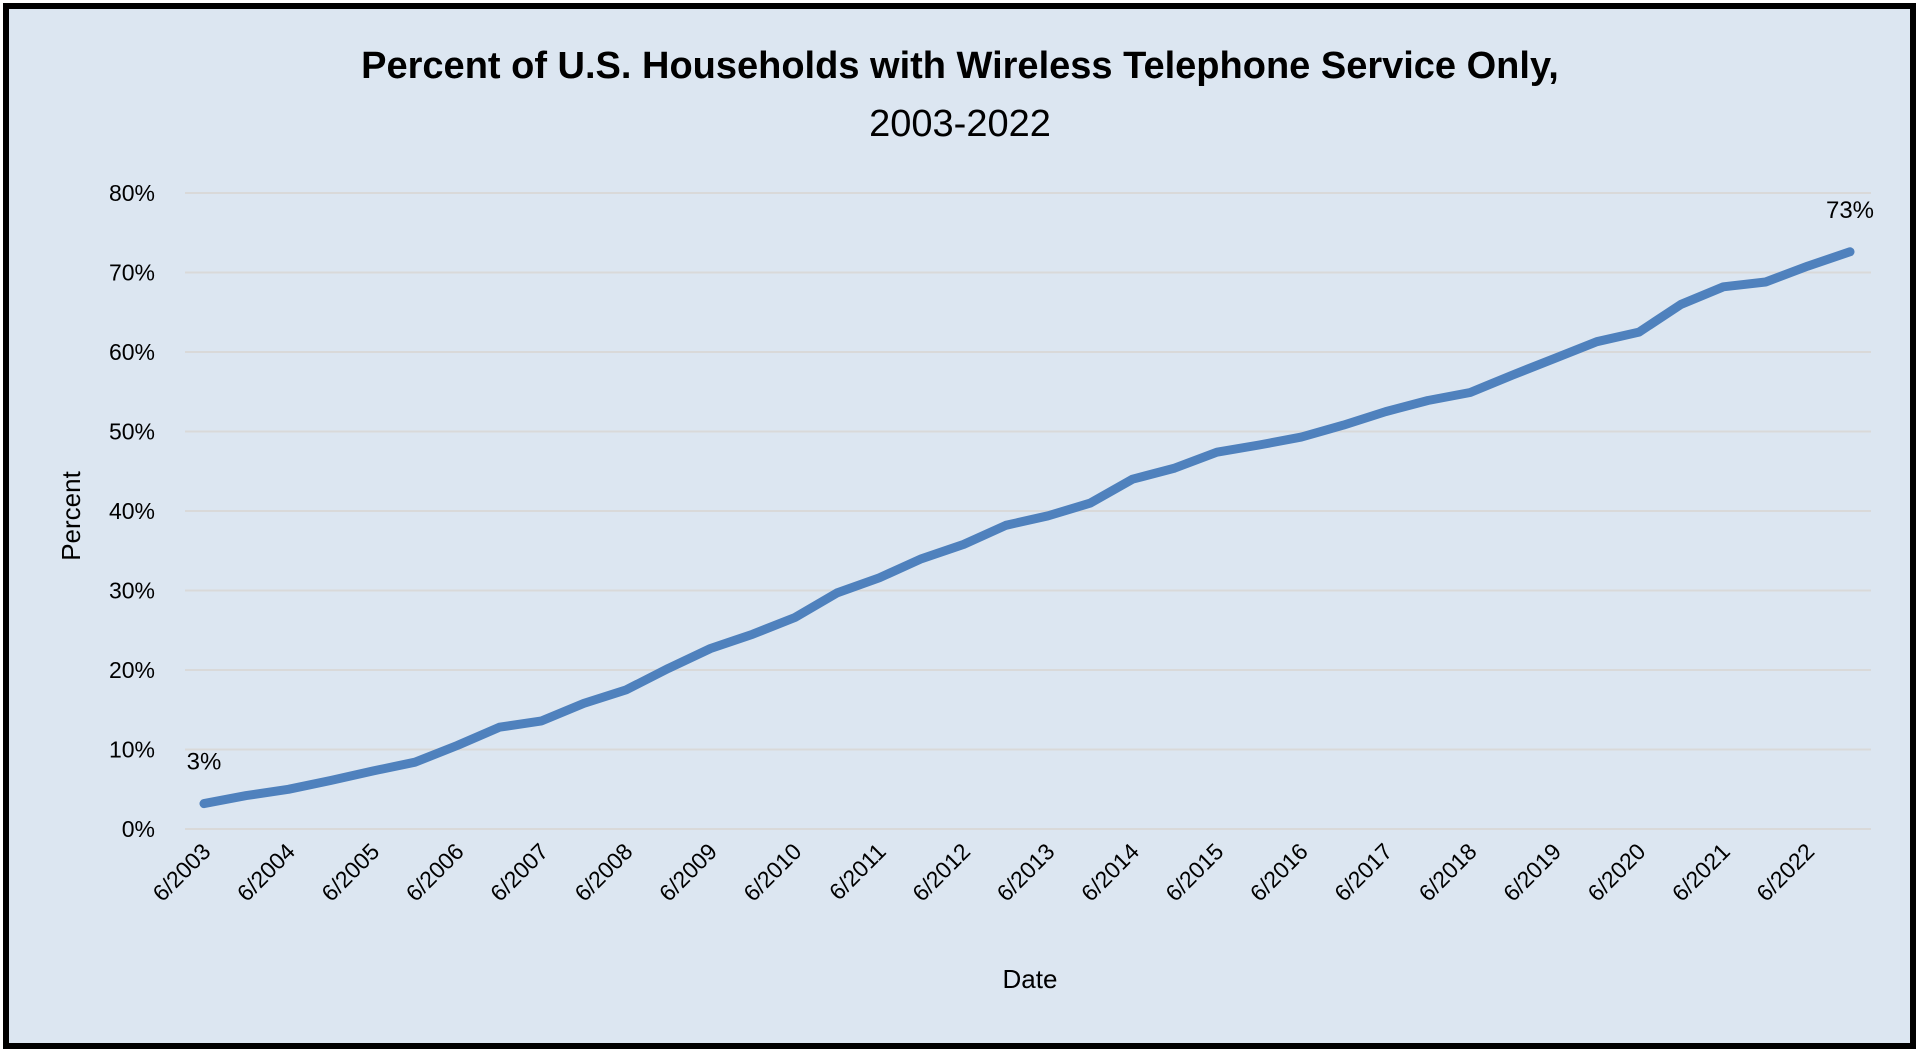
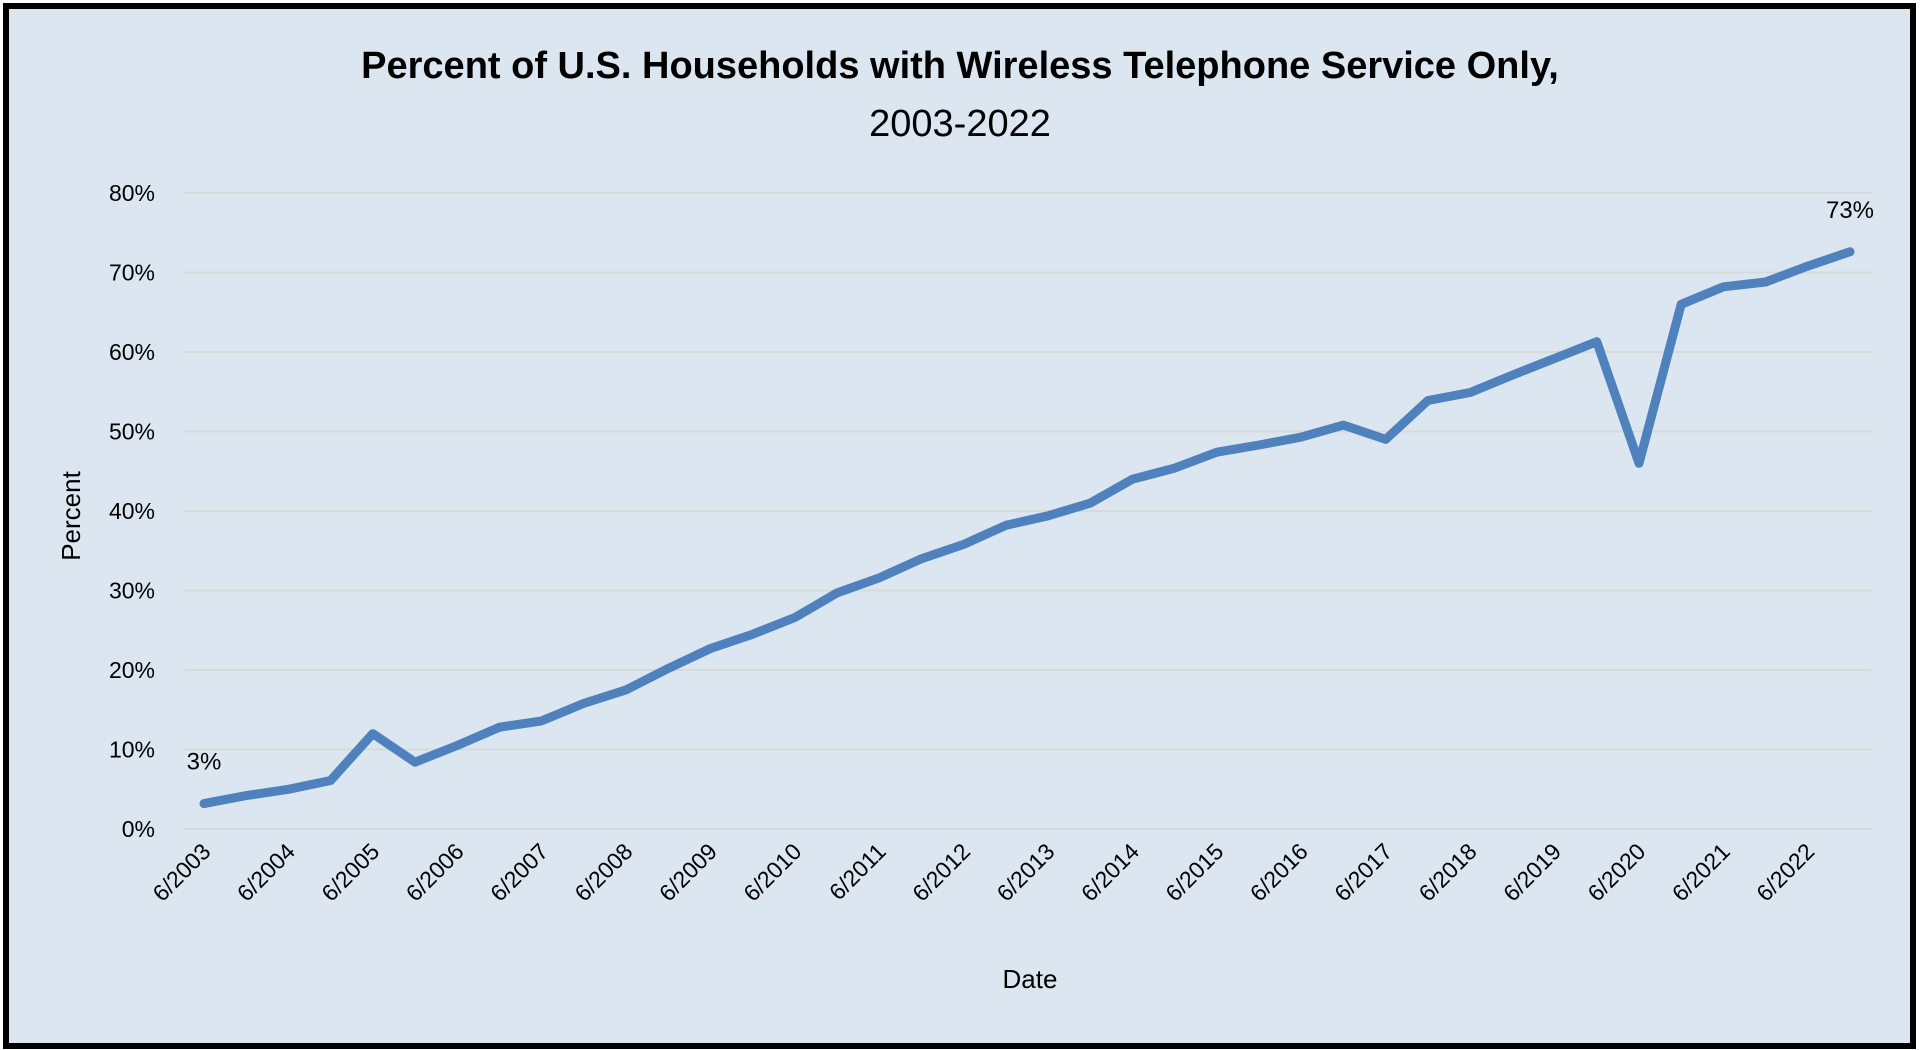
6/2005: 7% -> 12%
6/2017: 52% -> 49%
6/2020: 62% -> 46%
